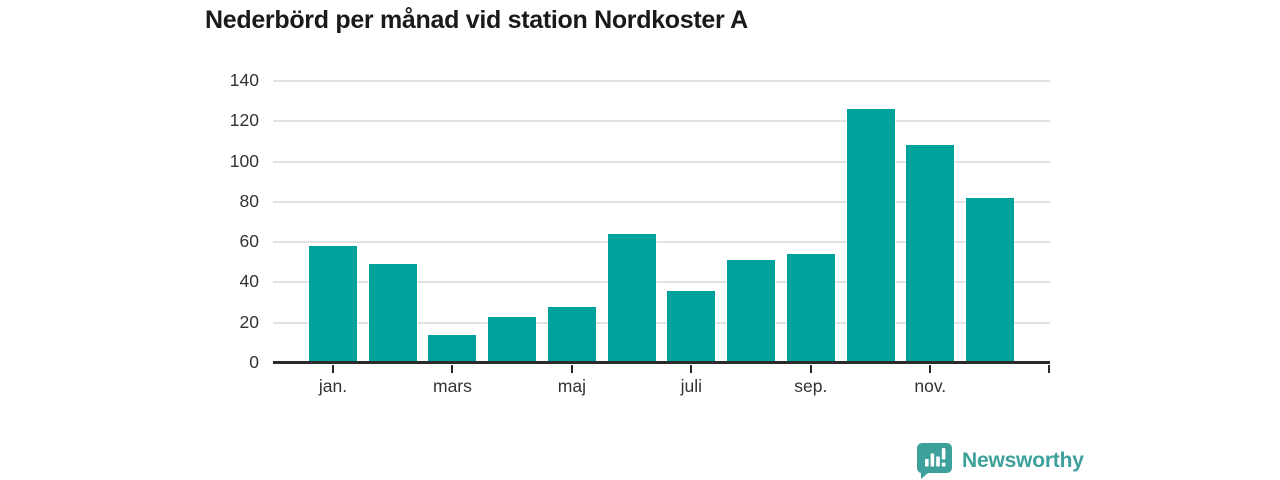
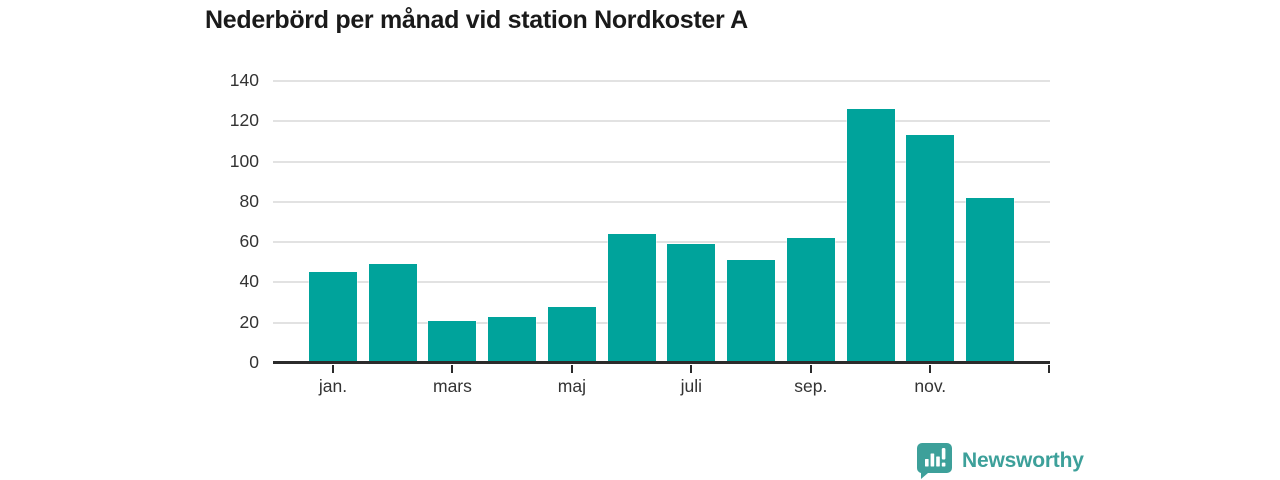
jan.: 58 -> 45
mars: 14 -> 21
juli: 36 -> 59
sep.: 54 -> 62
nov.: 108 -> 113
